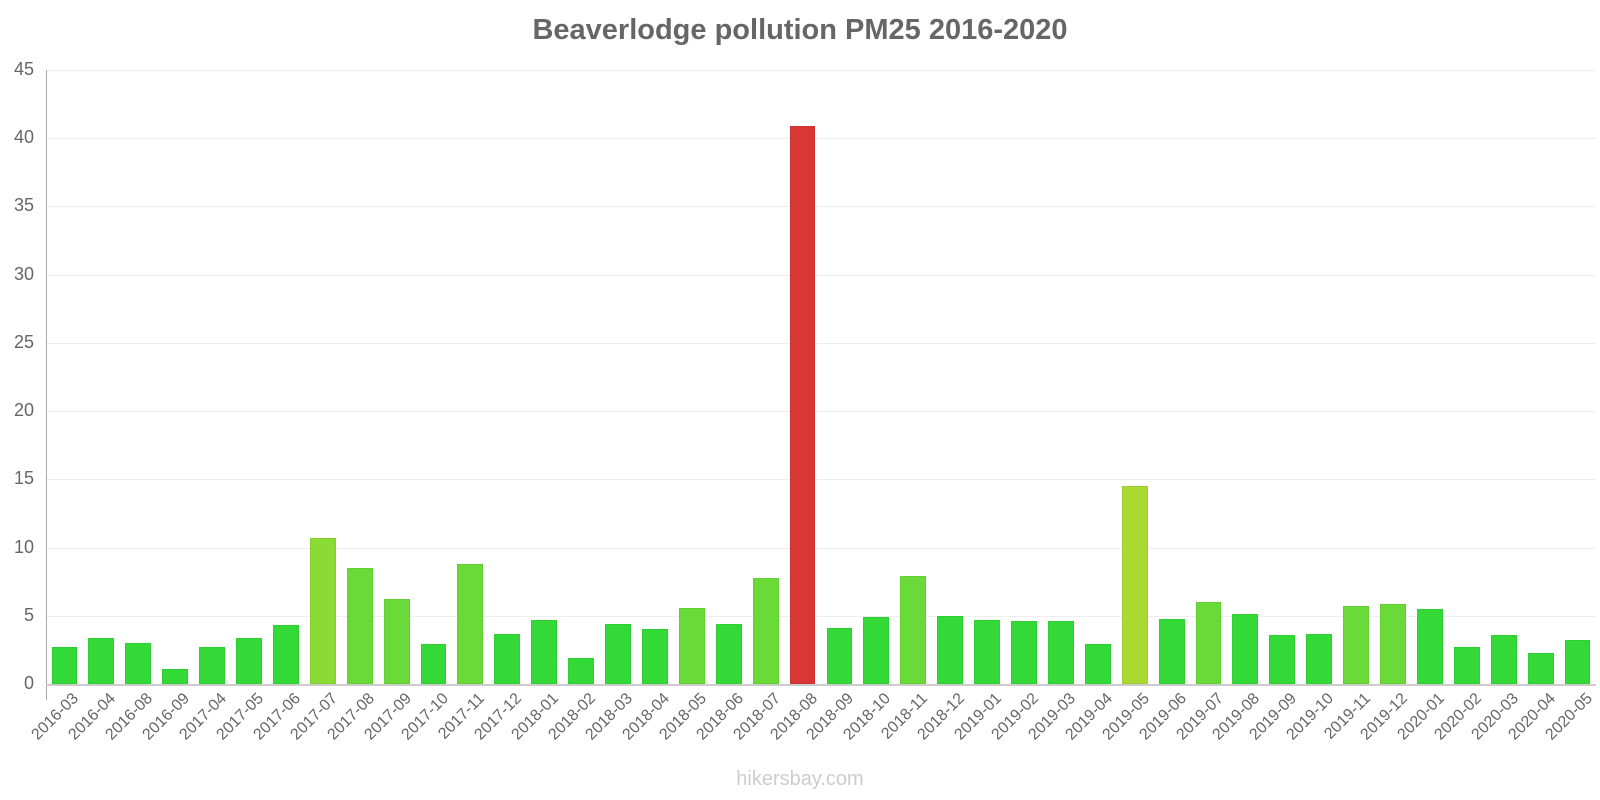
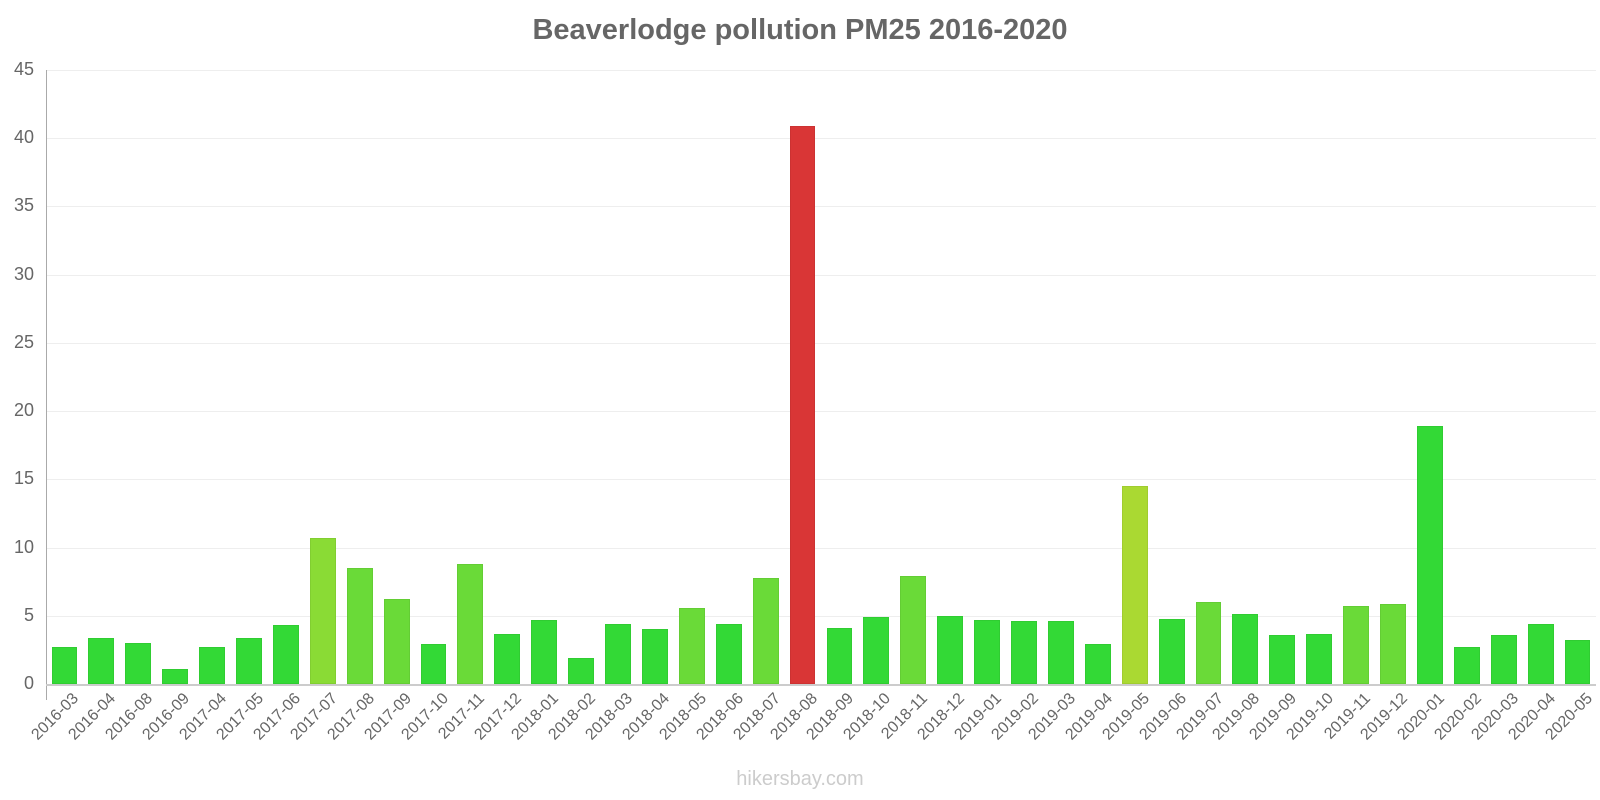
2020-01: 5.5 -> 18.9
2020-04: 2.3 -> 4.4
